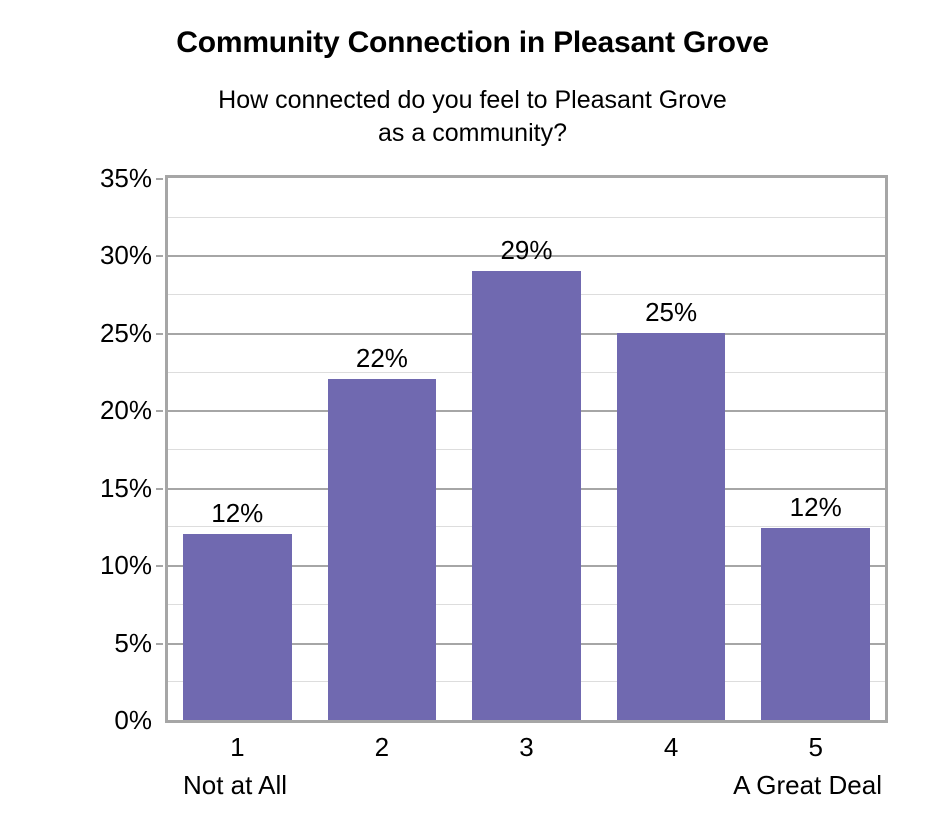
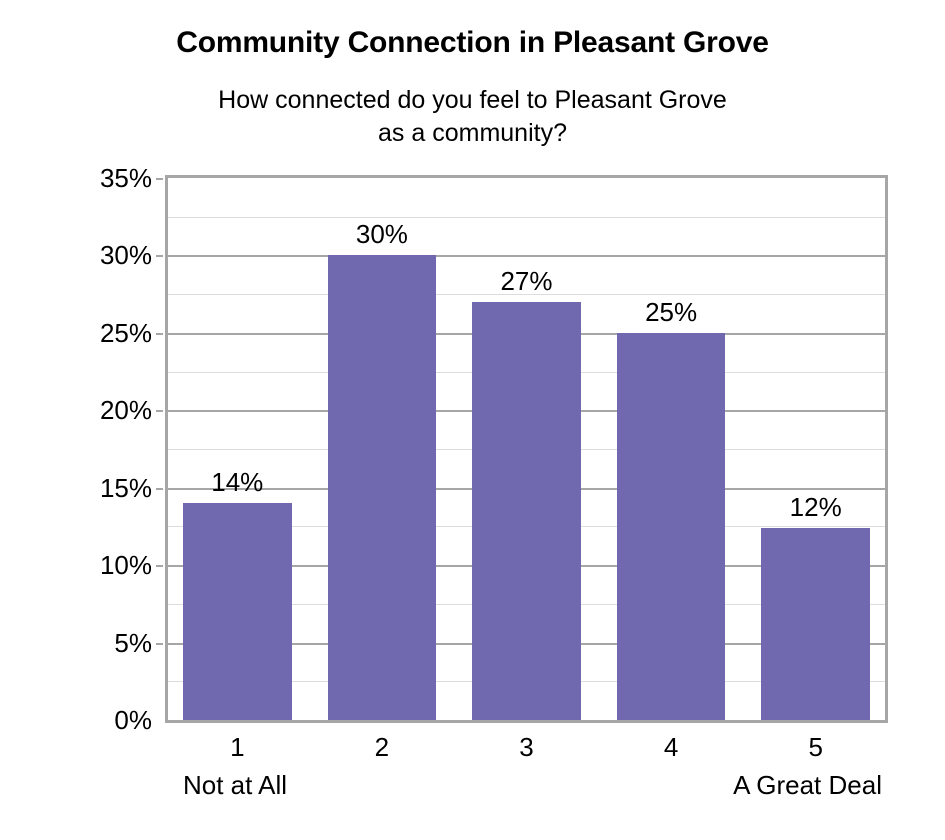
1: 12% -> 14%
2: 22% -> 30%
3: 29% -> 27%
